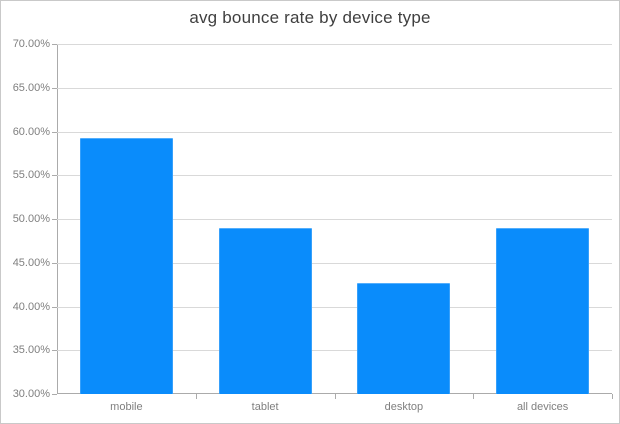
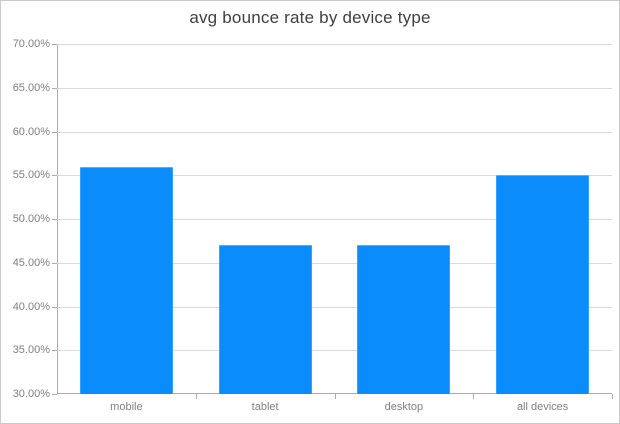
mobile: 59% -> 56%
tablet: 49% -> 47%
desktop: 43% -> 47%
all devices: 49% -> 55%
